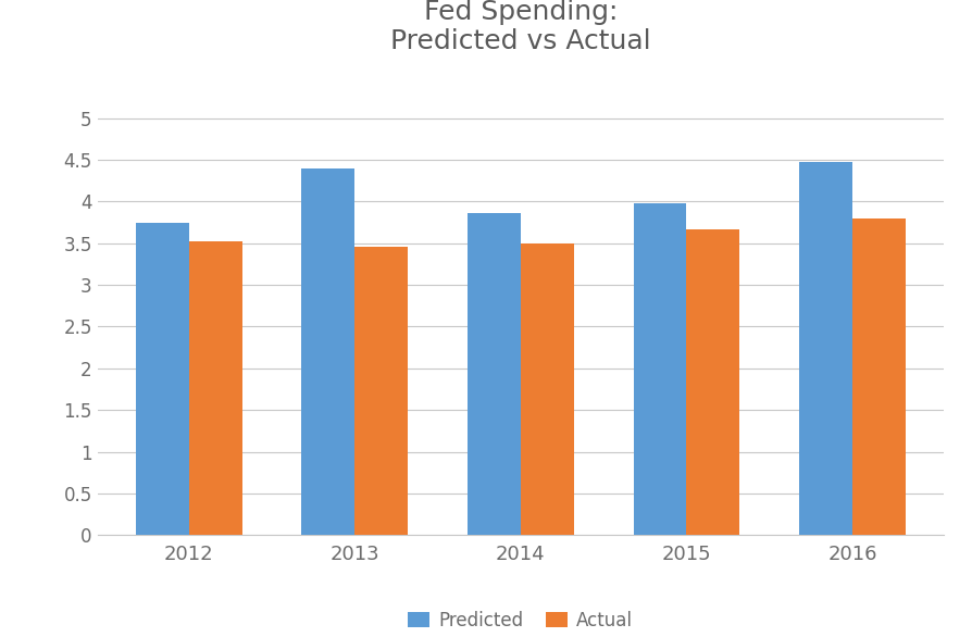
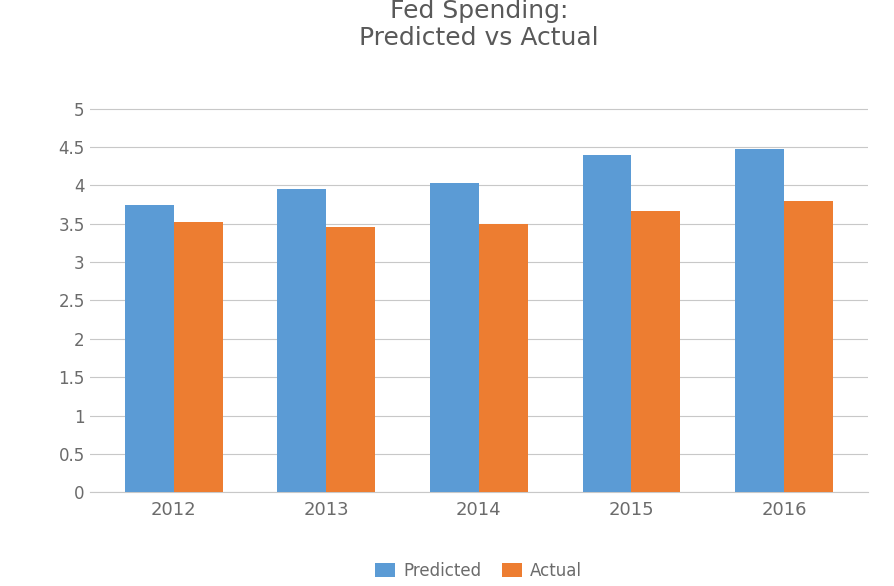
Predicted/2013: 4.40 -> 3.95
Predicted/2014: 3.86 -> 4.03
Predicted/2015: 3.98 -> 4.40
